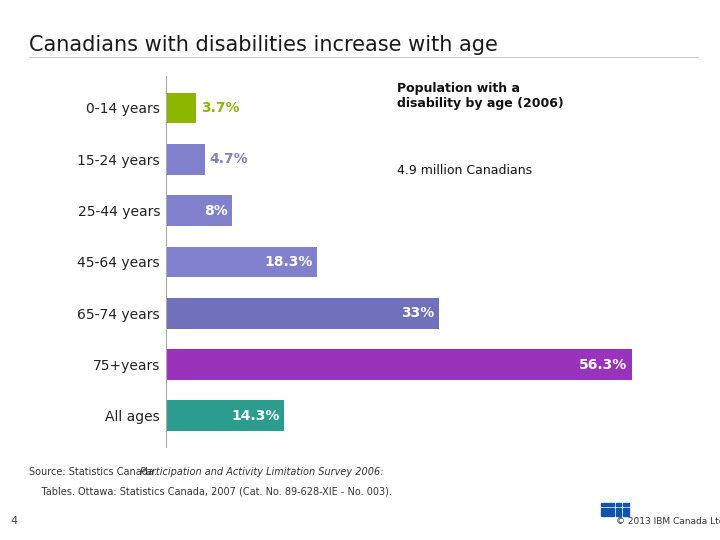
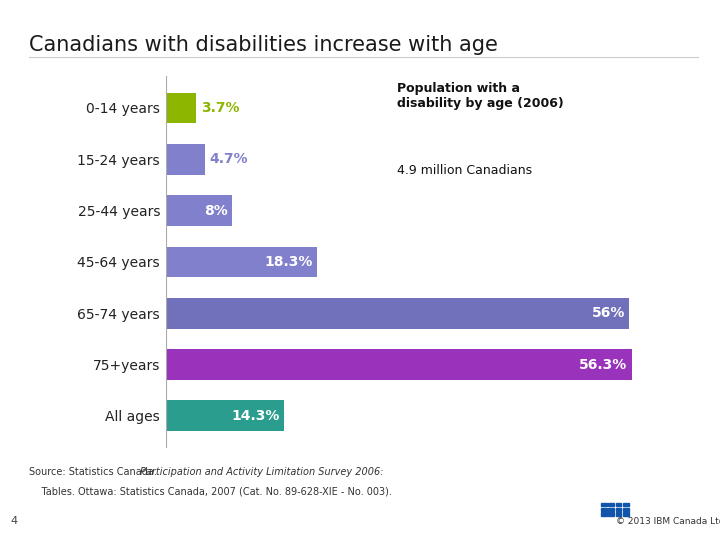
65-74 years: 33% -> 56%
